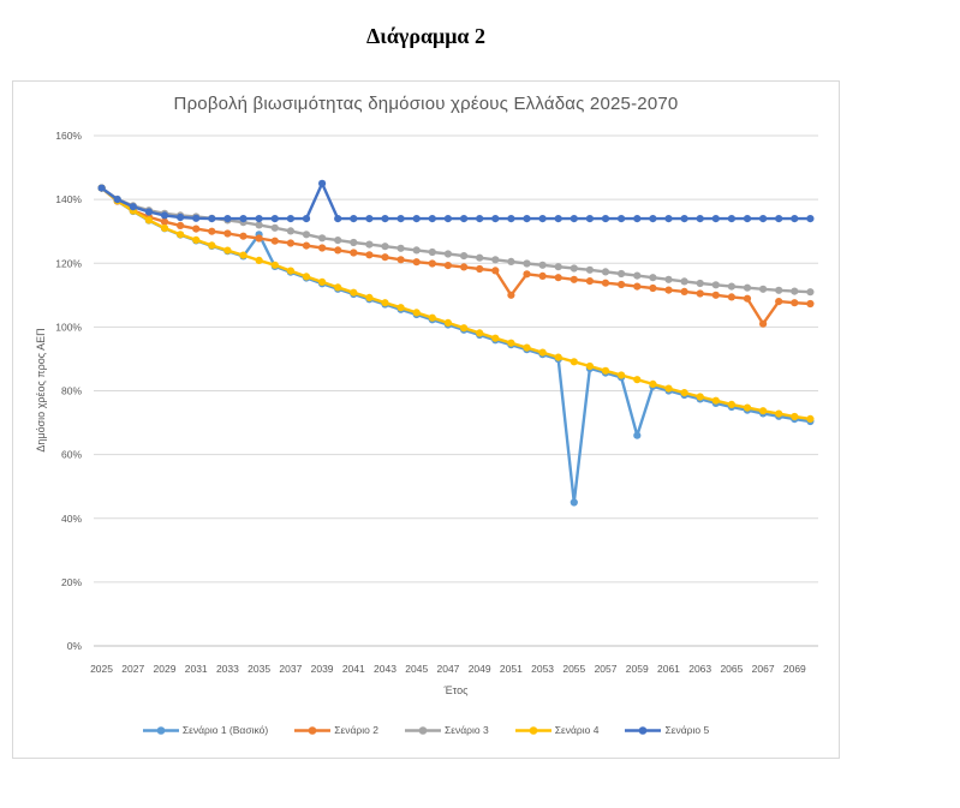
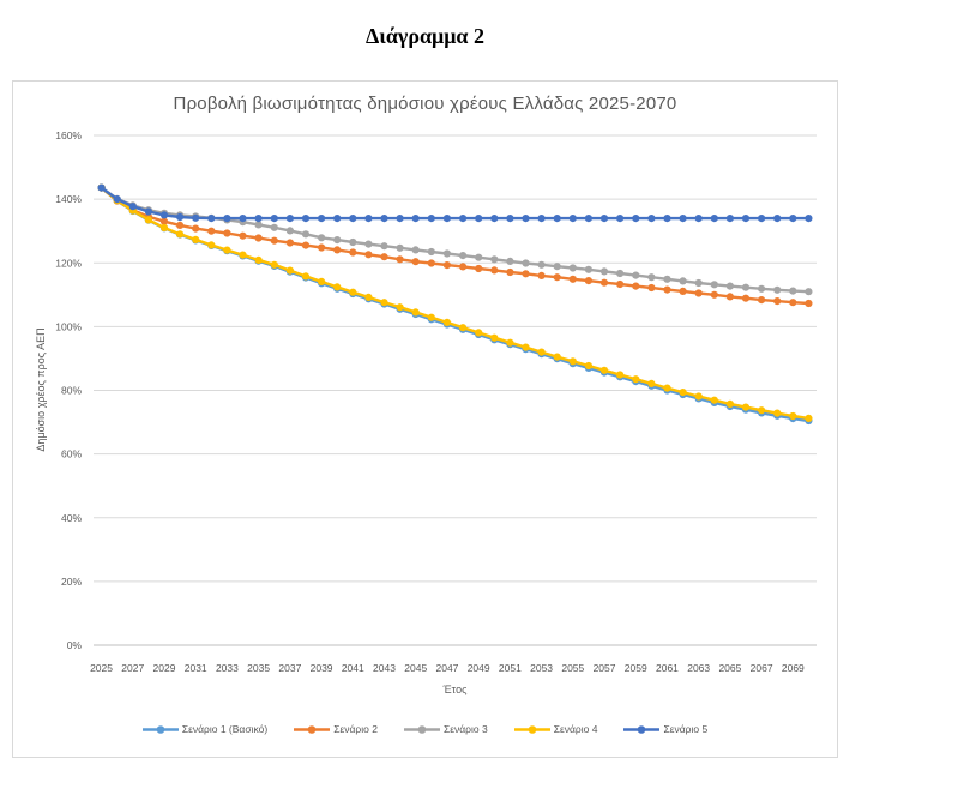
Σενάριο 1 (Βασικό)/2035: 129% -> 121%
Σενάριο 5/2039: 145% -> 134%
Σενάριο 2/2051: 110% -> 117%
Σενάριο 1 (Βασικό)/2055: 45% -> 88%
Σενάριο 1 (Βασικό)/2059: 66% -> 83%
Σενάριο 2/2067: 101% -> 108%
